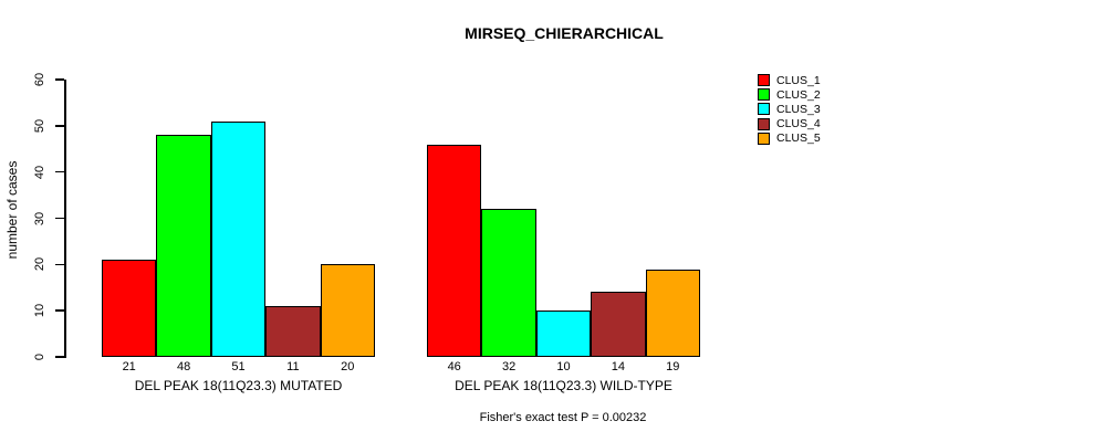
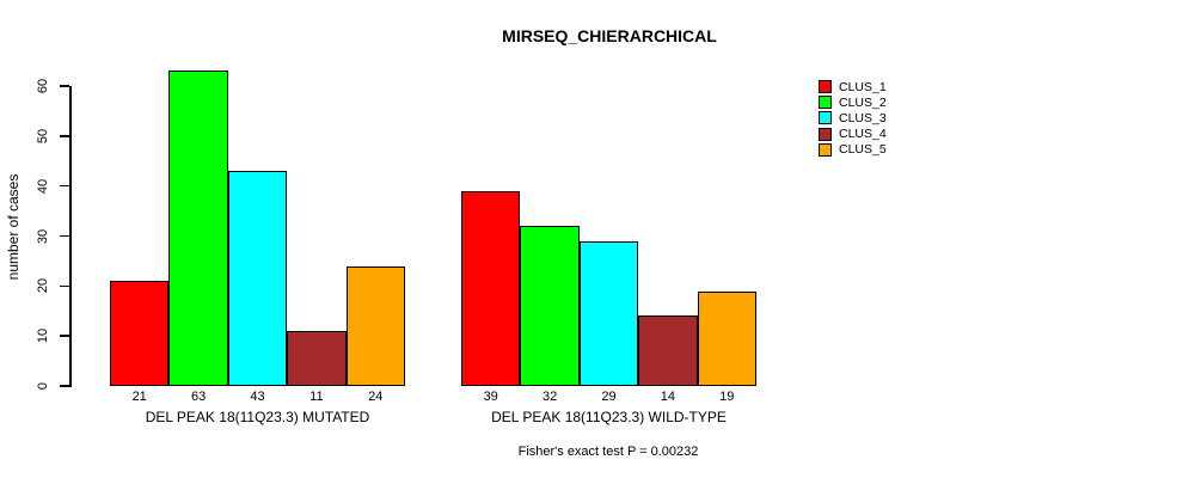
CLUS_2/DEL PEAK 18(11Q23.3) MUTATED: 48 -> 63
CLUS_3/DEL PEAK 18(11Q23.3) MUTATED: 51 -> 43
CLUS_5/DEL PEAK 18(11Q23.3) MUTATED: 20 -> 24
CLUS_1/DEL PEAK 18(11Q23.3) WILD-TYPE: 46 -> 39
CLUS_3/DEL PEAK 18(11Q23.3) WILD-TYPE: 10 -> 29
